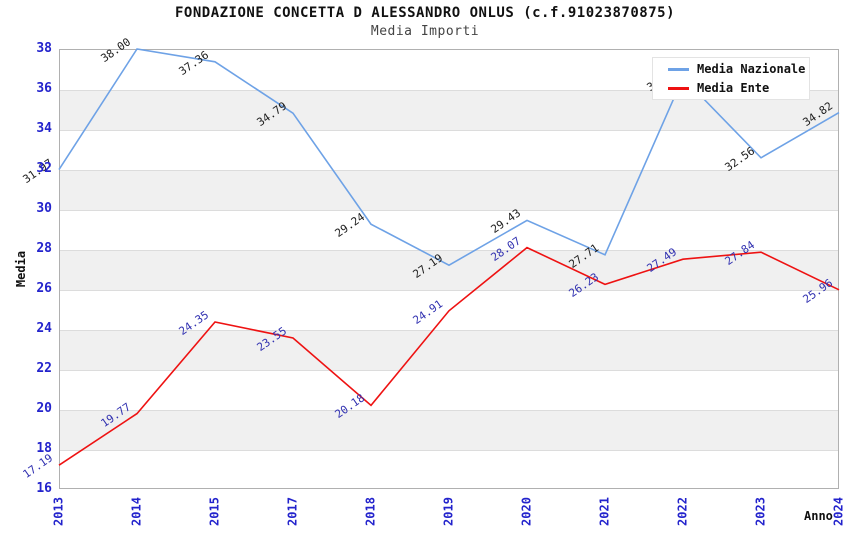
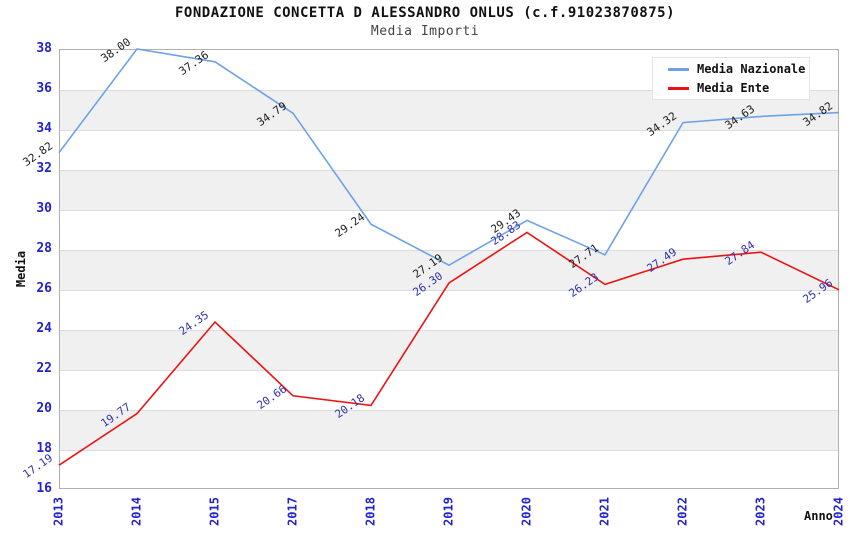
Media Nazionale/2013: 31.97 -> 32.82
Media Ente/2017: 23.55 -> 20.66
Media Ente/2019: 24.91 -> 26.30
Media Ente/2020: 28.07 -> 28.83
Media Nazionale/2022: 36.57 -> 34.32
Media Nazionale/2023: 32.56 -> 34.63
